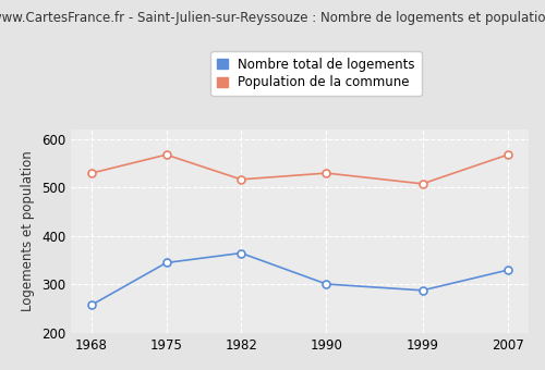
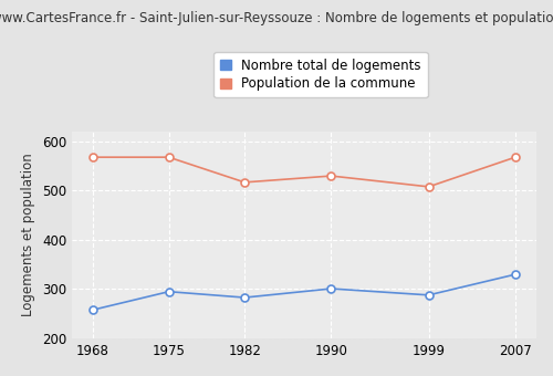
Population de la commune/1968: 530 -> 568
Nombre total de logements/1975: 345 -> 295
Nombre total de logements/1982: 365 -> 283
